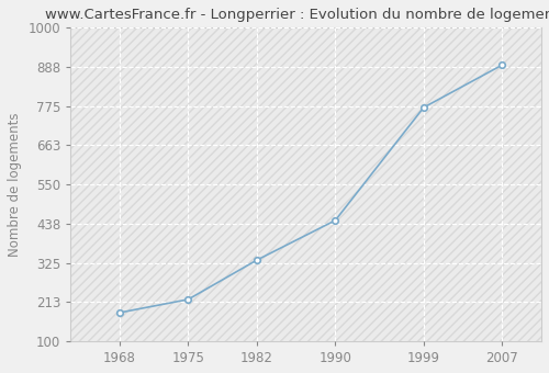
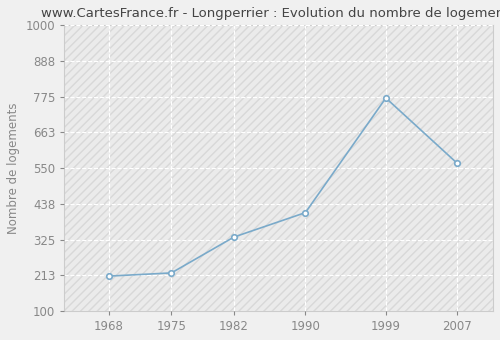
1968: 182 -> 210
1990: 447 -> 410
2007: 893 -> 565
